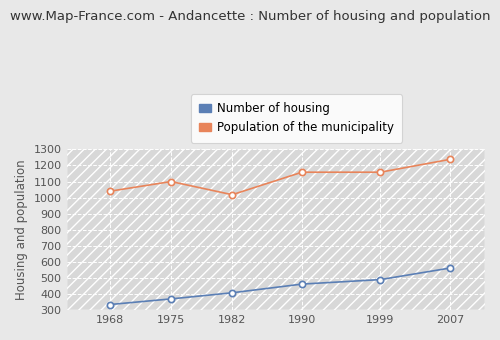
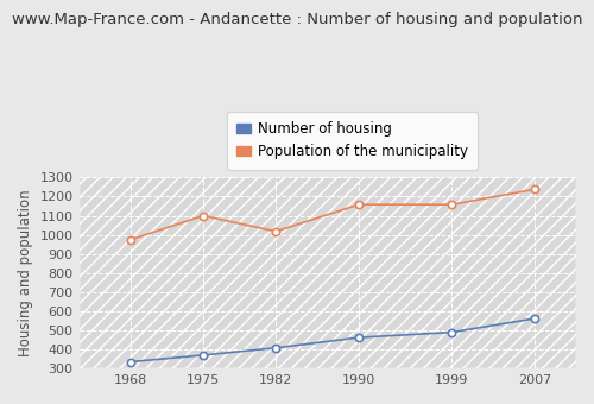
Population of the municipality/1968: 1040 -> 980
